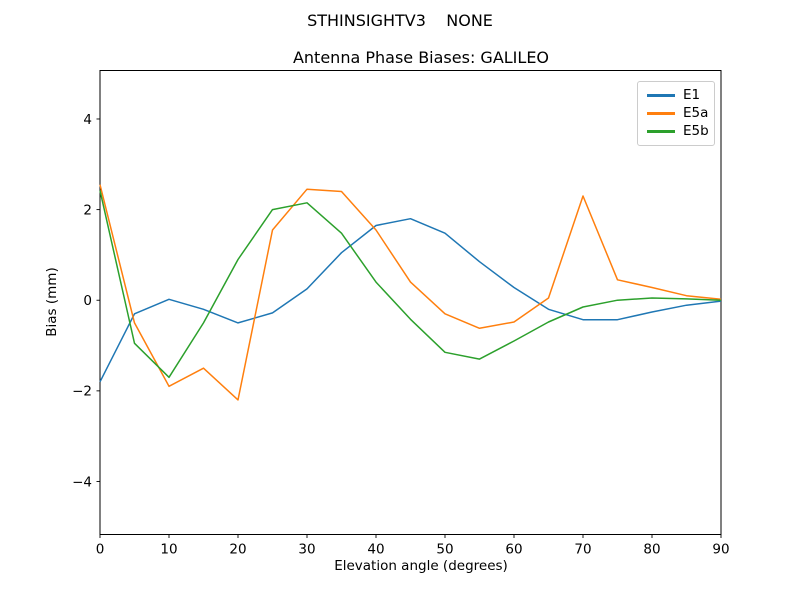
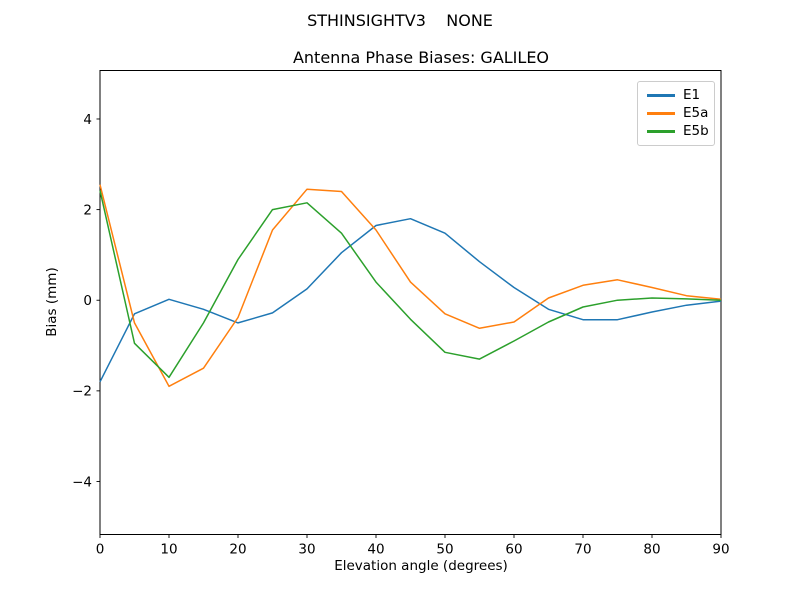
E5a/20: -2.2 -> -0.4
E5a/70: 2.3 -> 0.3
